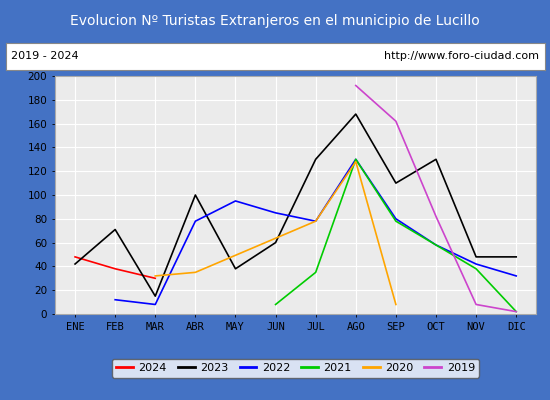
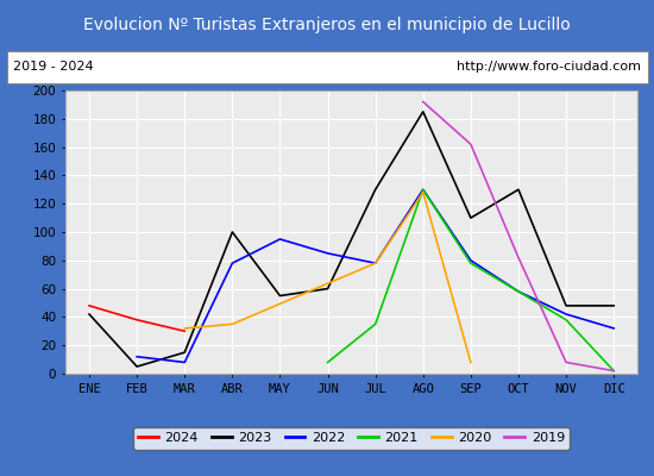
2023/FEB: 71 -> 5
2023/MAY: 38 -> 55
2023/AGO: 168 -> 185
